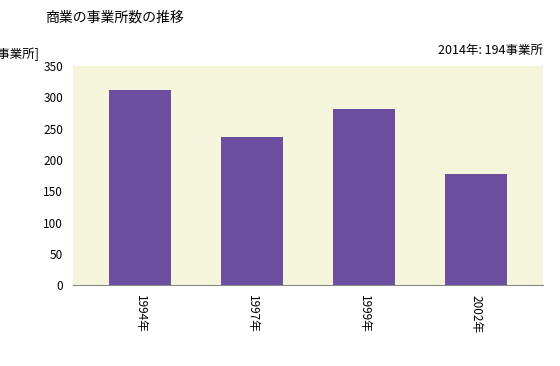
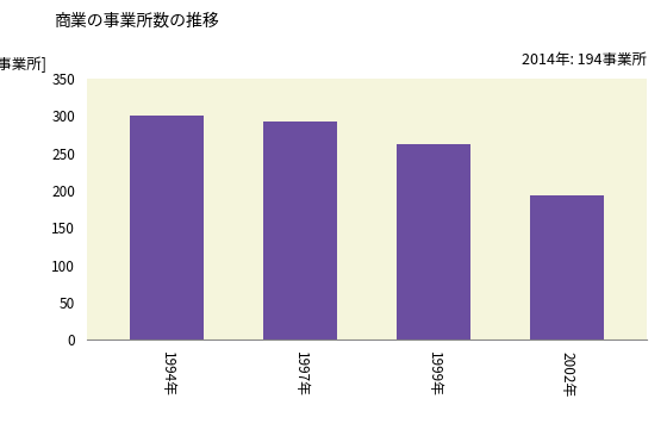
1994年: 312 -> 300
1997年: 236 -> 292
1999年: 282 -> 262
2002年: 178 -> 194
